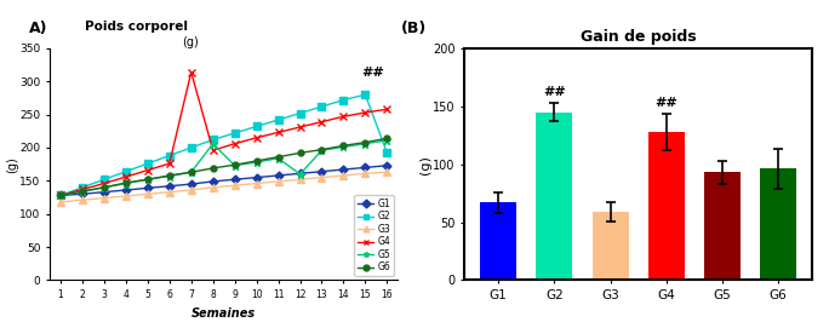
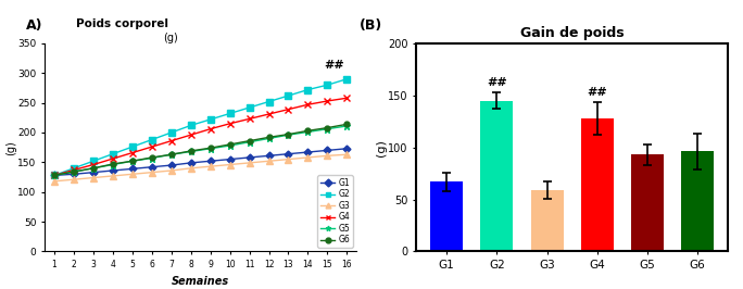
G4/7: 314 -> 186
G5/8: 206 -> 168
G5/12: 160 -> 190
G2/16: 192 -> 290
